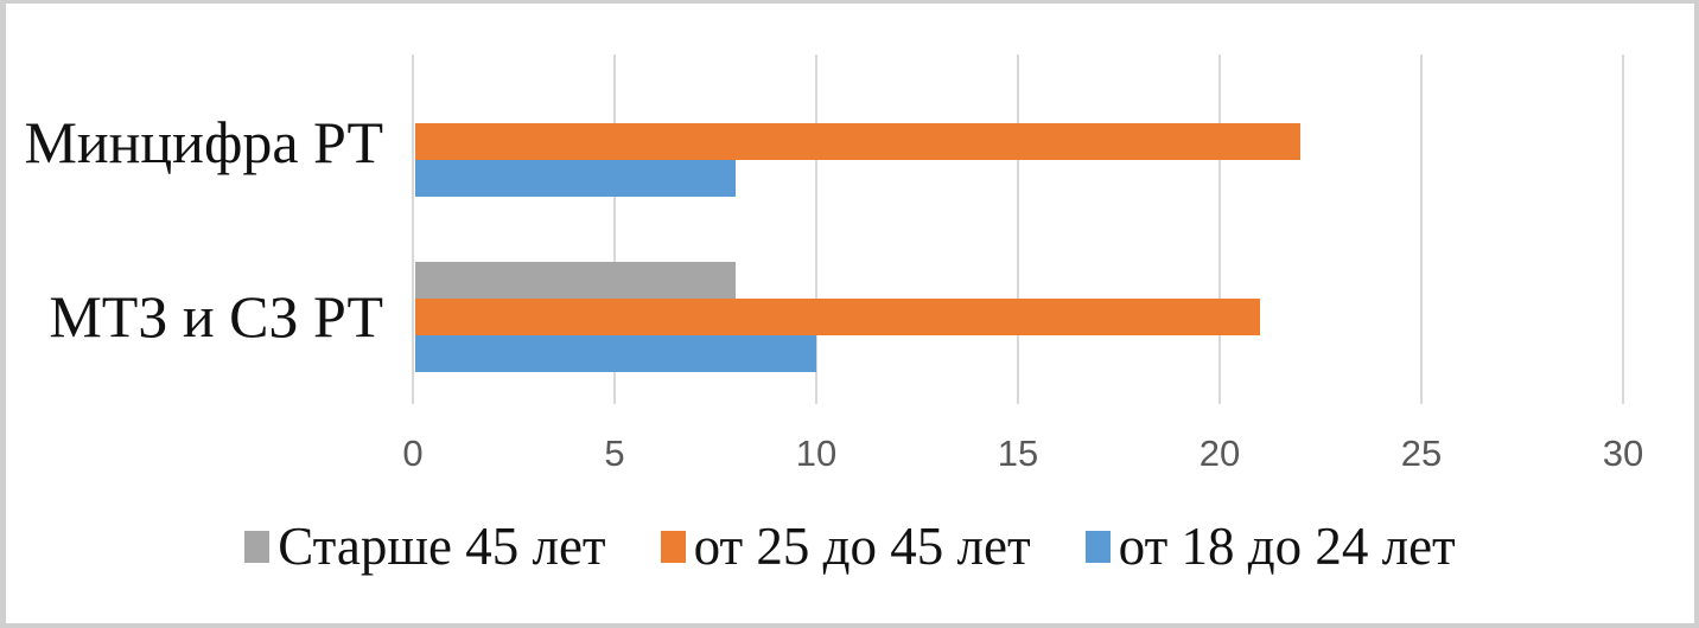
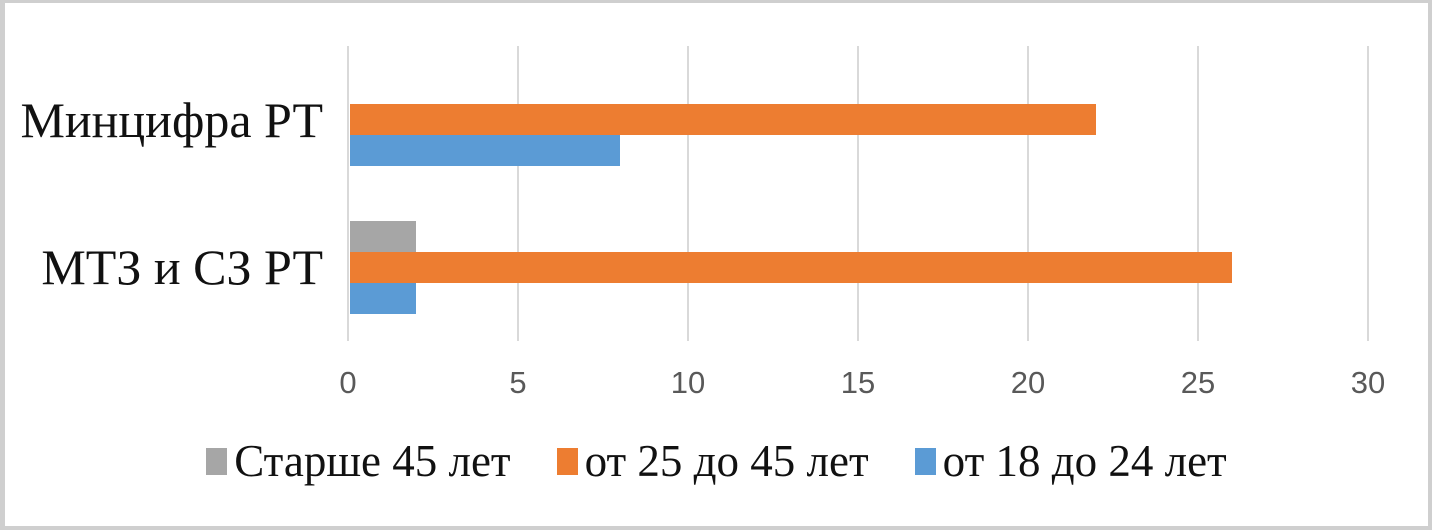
Старше 45 лет/МТЗ и СЗ РТ: 8 -> 2
от 25 до 45 лет/МТЗ и СЗ РТ: 21 -> 26
от 18 до 24 лет/МТЗ и СЗ РТ: 10 -> 2
